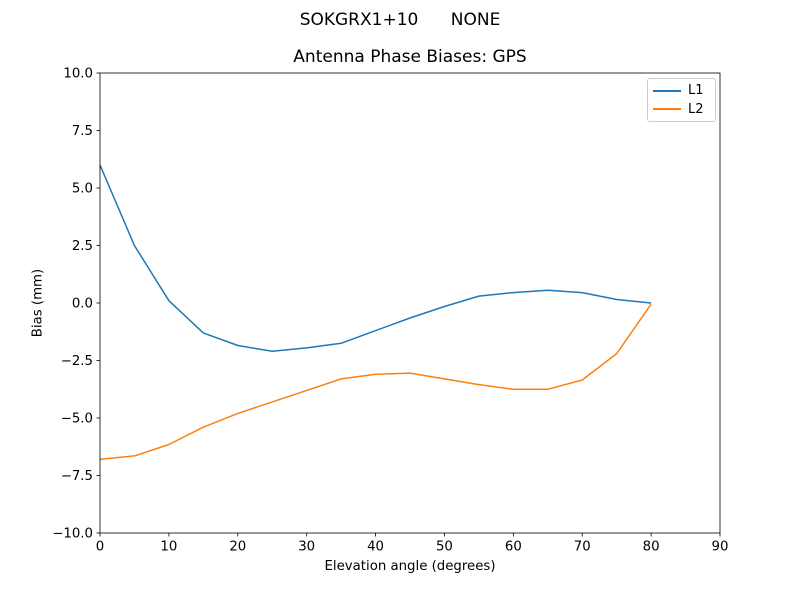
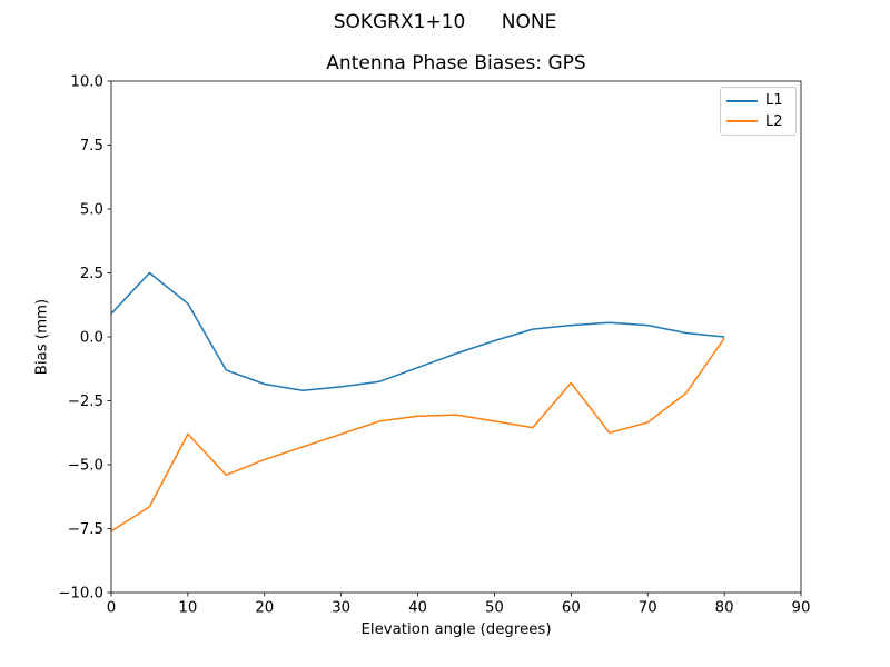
L1/0: 6.0 -> 0.9
L2/0: -6.8 -> -7.6
L1/10: 0.1 -> 1.3
L2/10: -6.2 -> -3.8
L2/60: -3.8 -> -1.8
